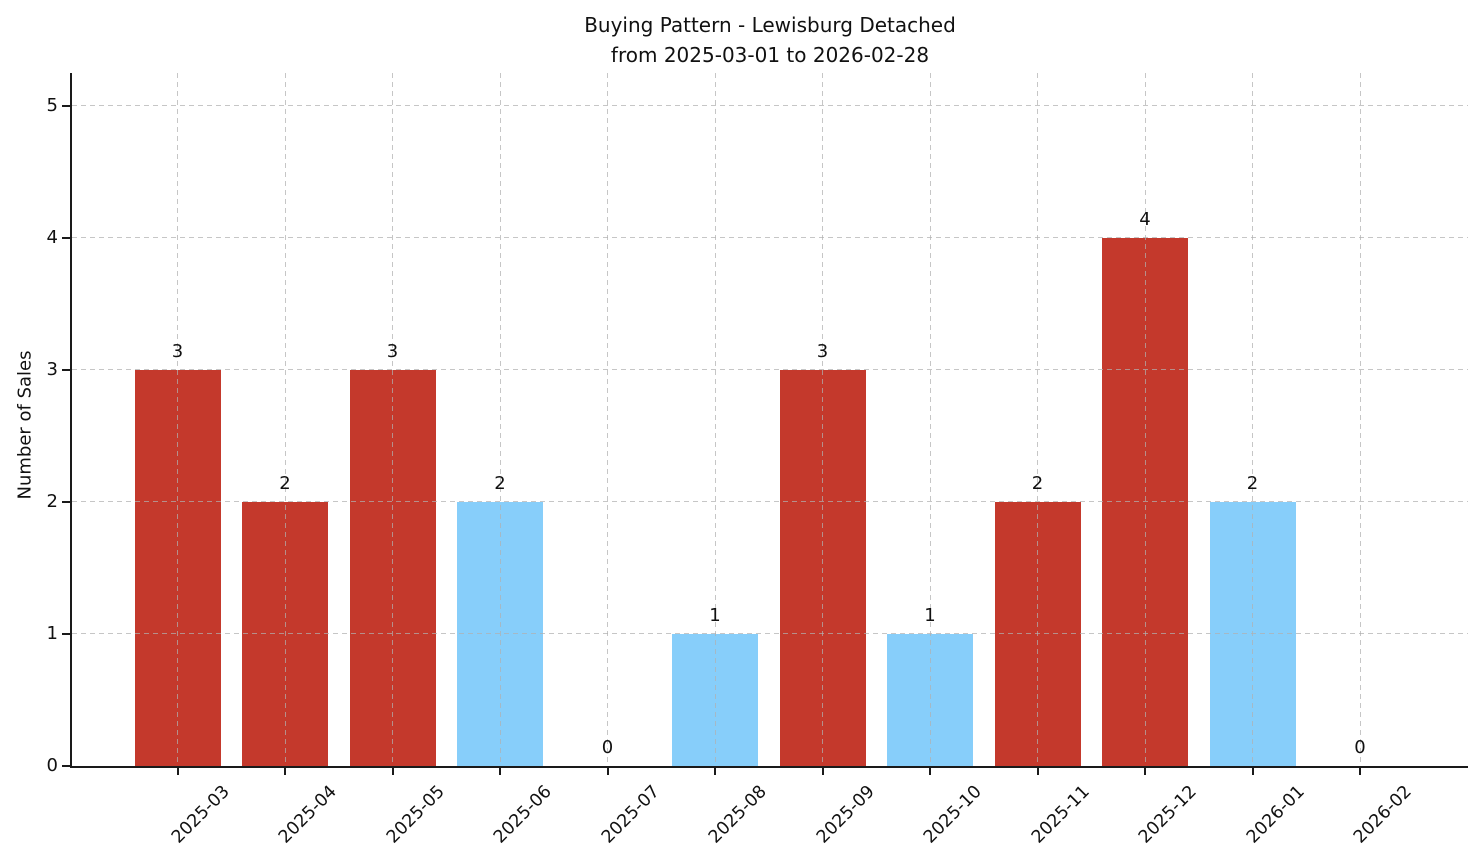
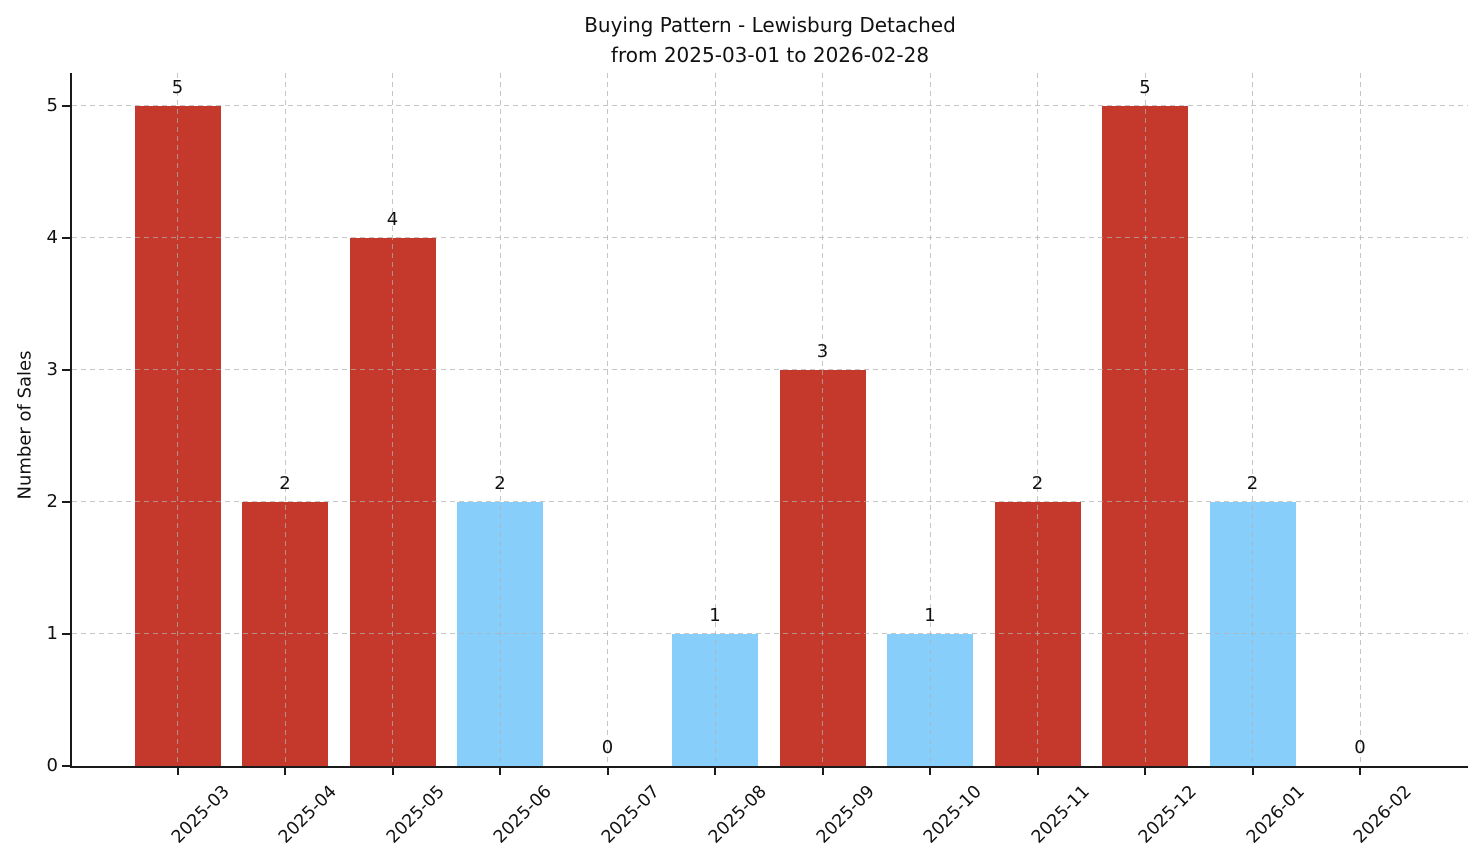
2025-03: 3 -> 5
2025-05: 3 -> 4
2025-12: 4 -> 5
